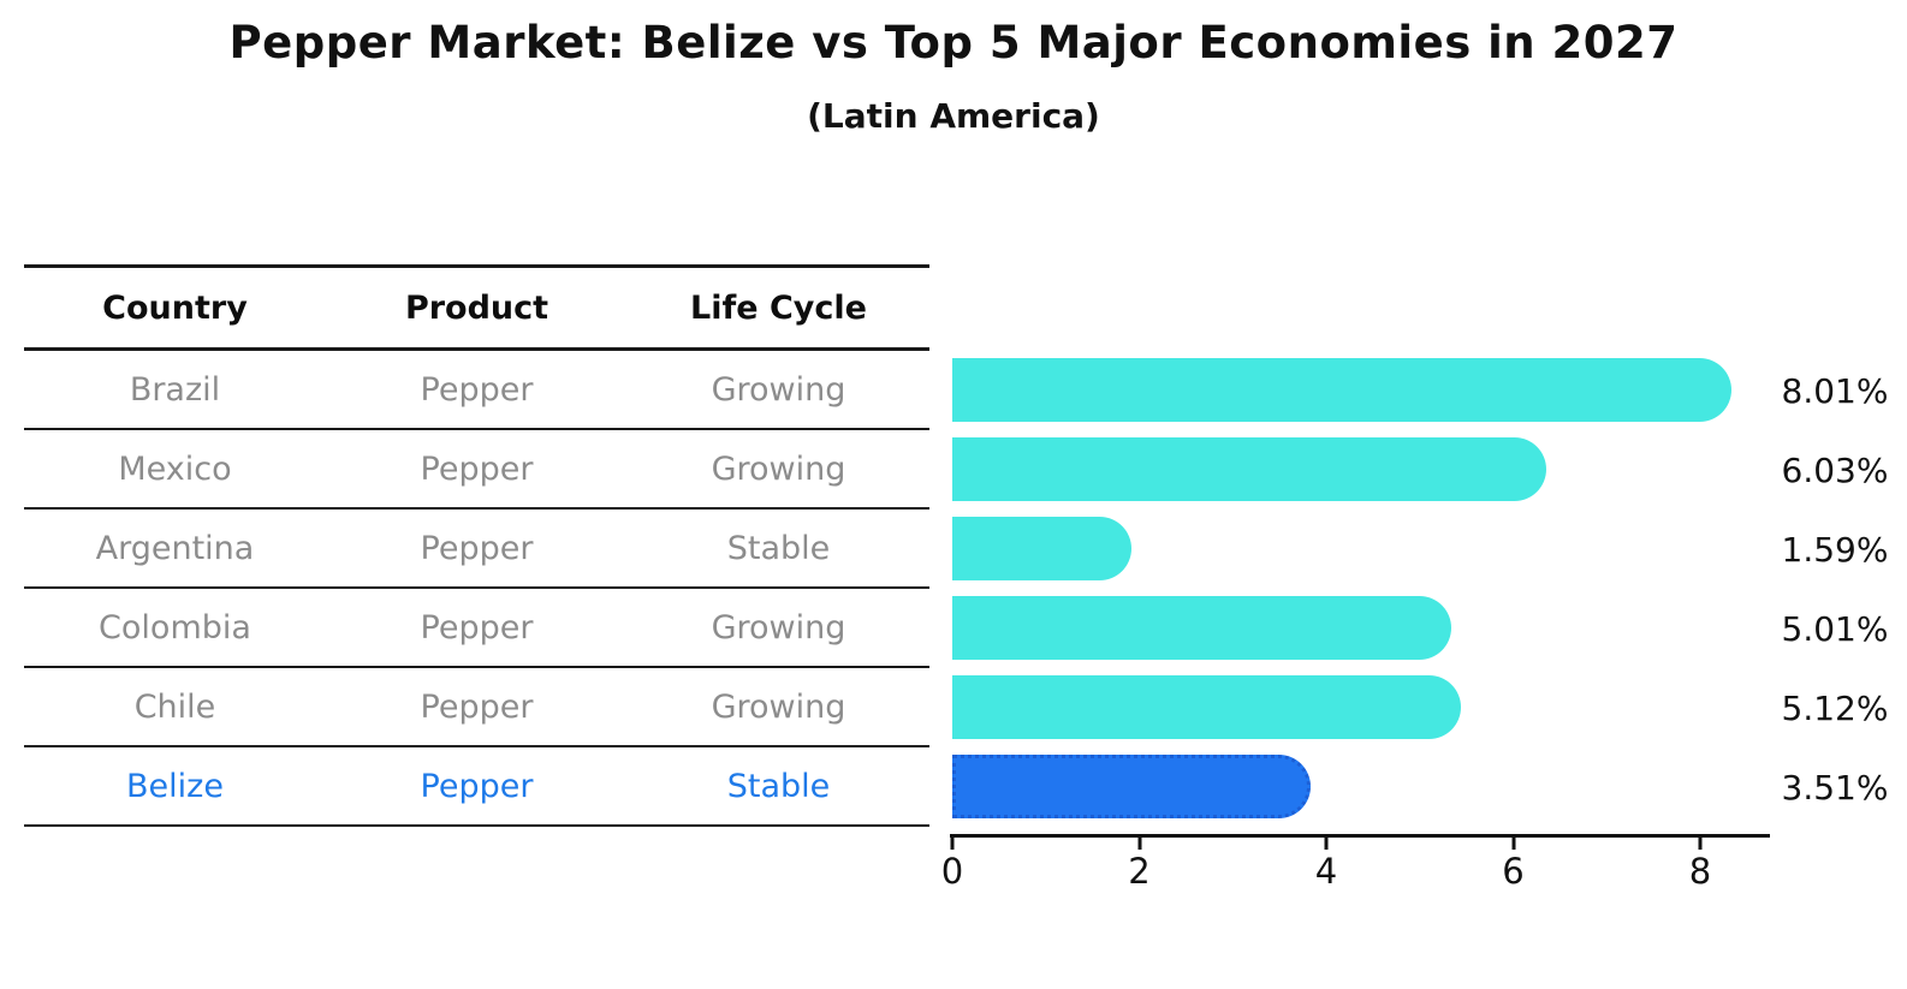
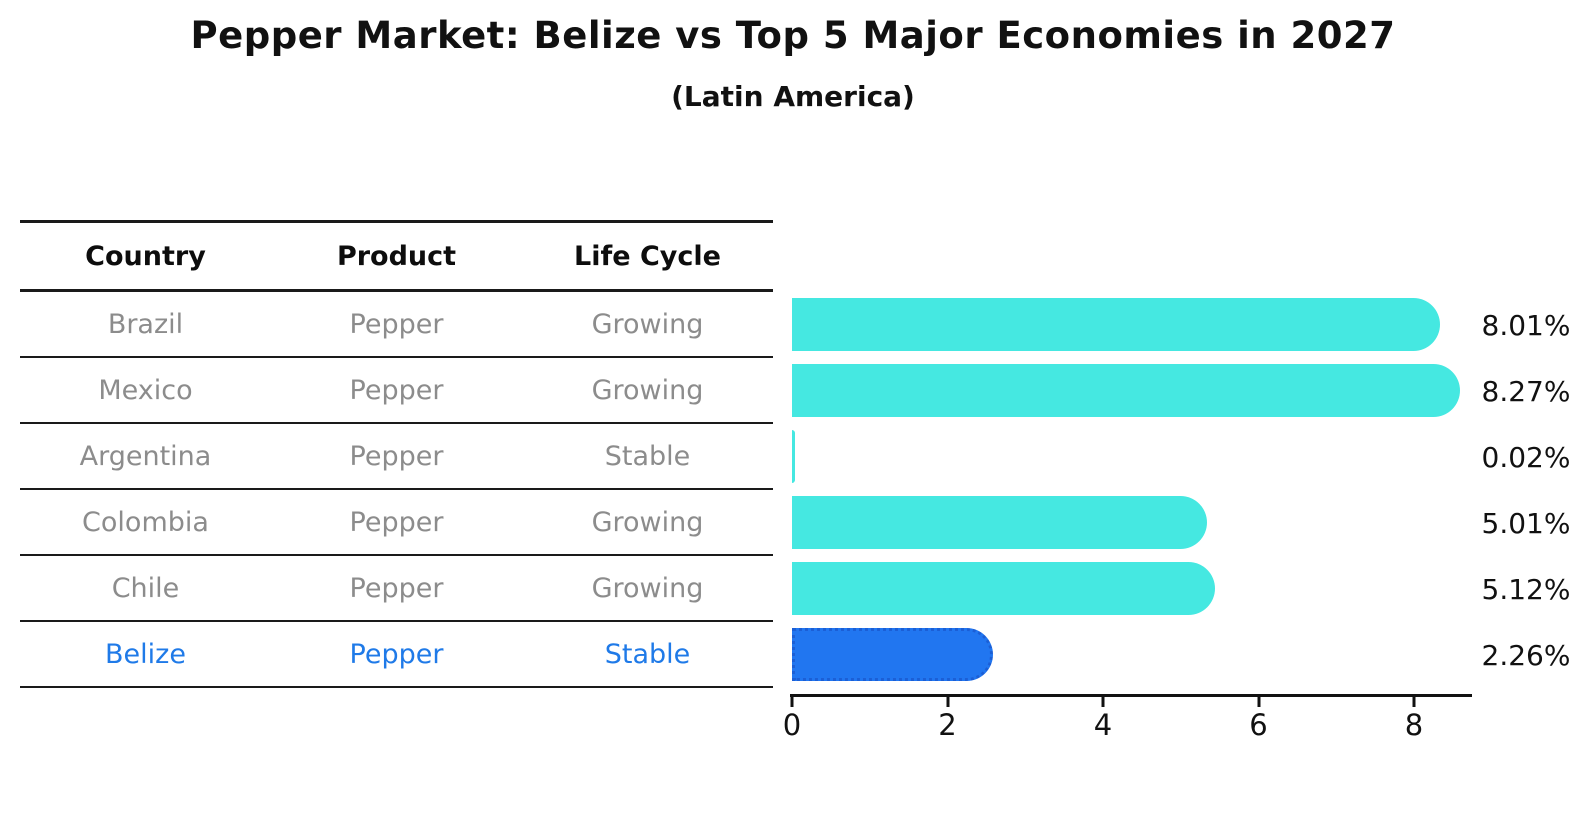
Mexico: 6.03% -> 8.27%
Argentina: 1.59% -> 0.02%
Belize: 3.51% -> 2.26%
